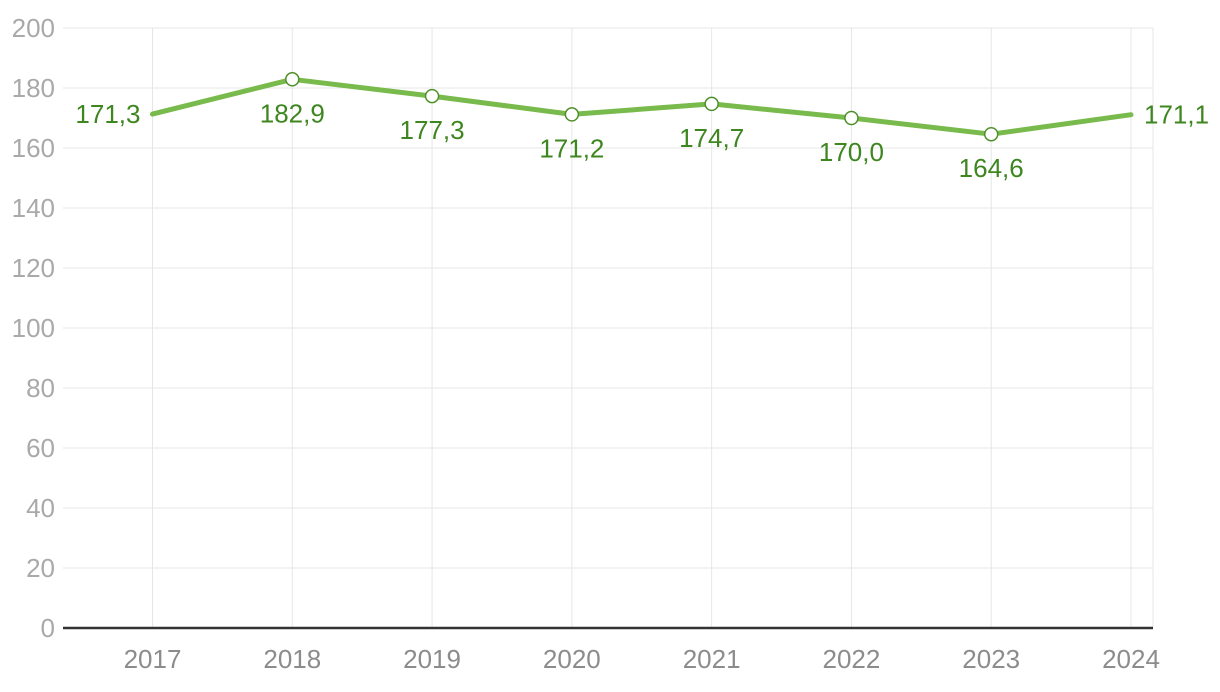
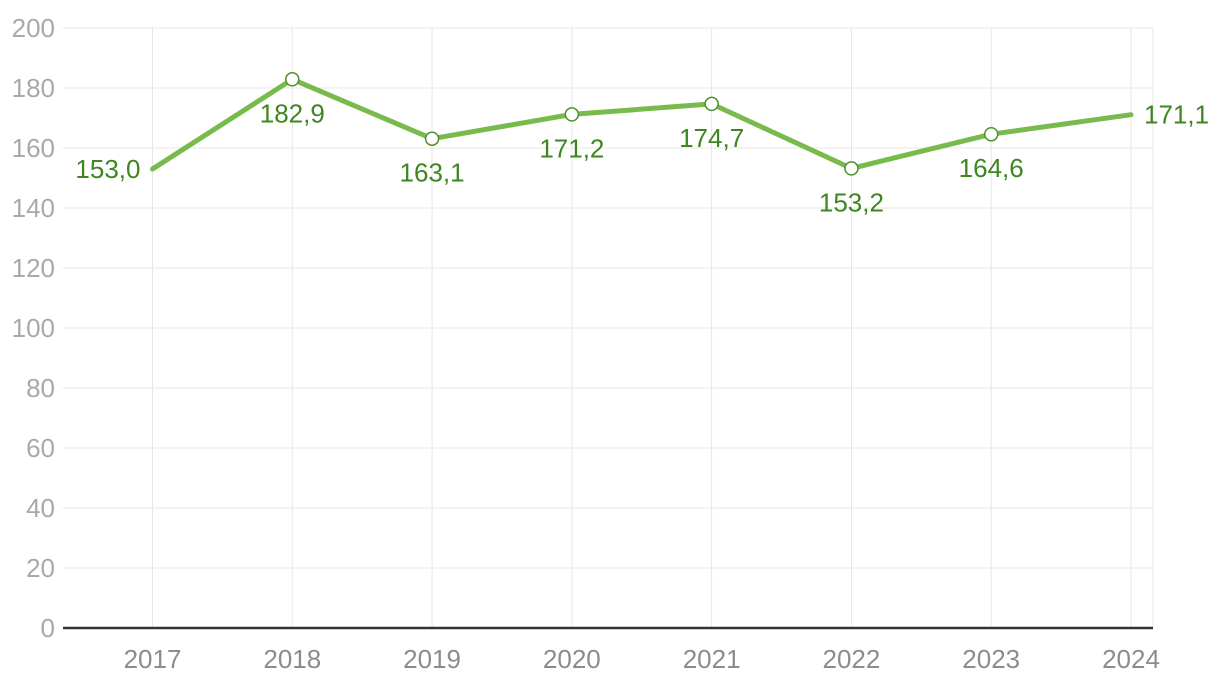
2017: 171,3 -> 153,0
2019: 177,3 -> 163,1
2022: 170,0 -> 153,2
